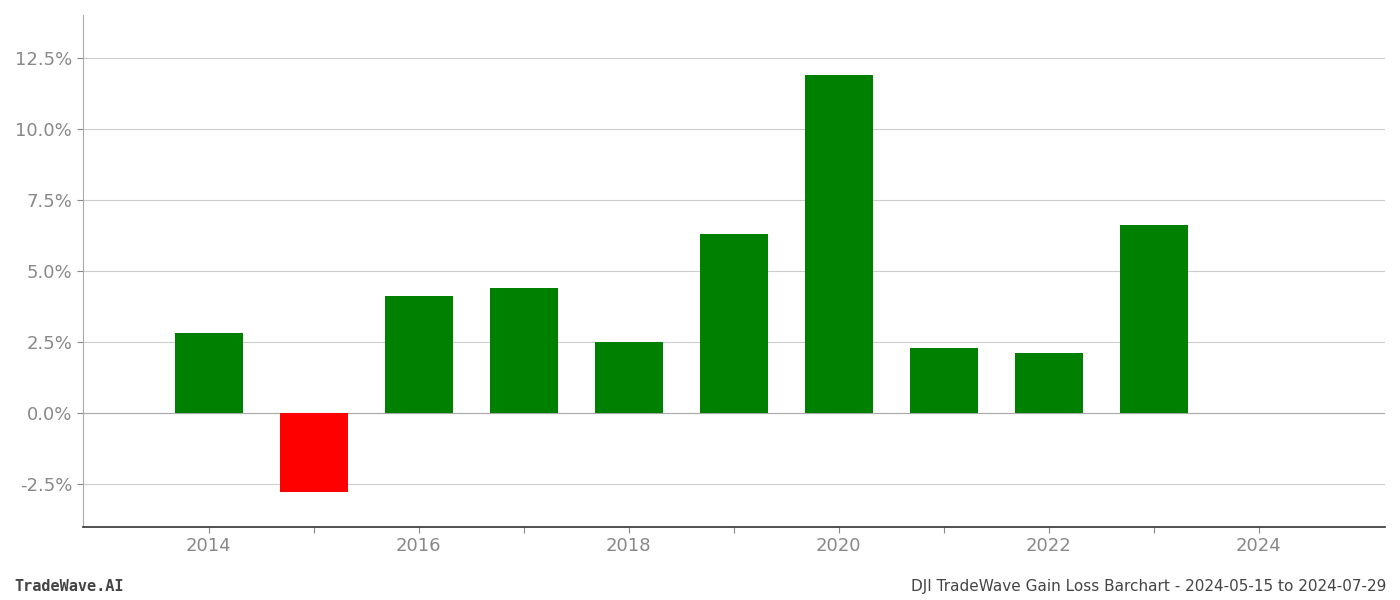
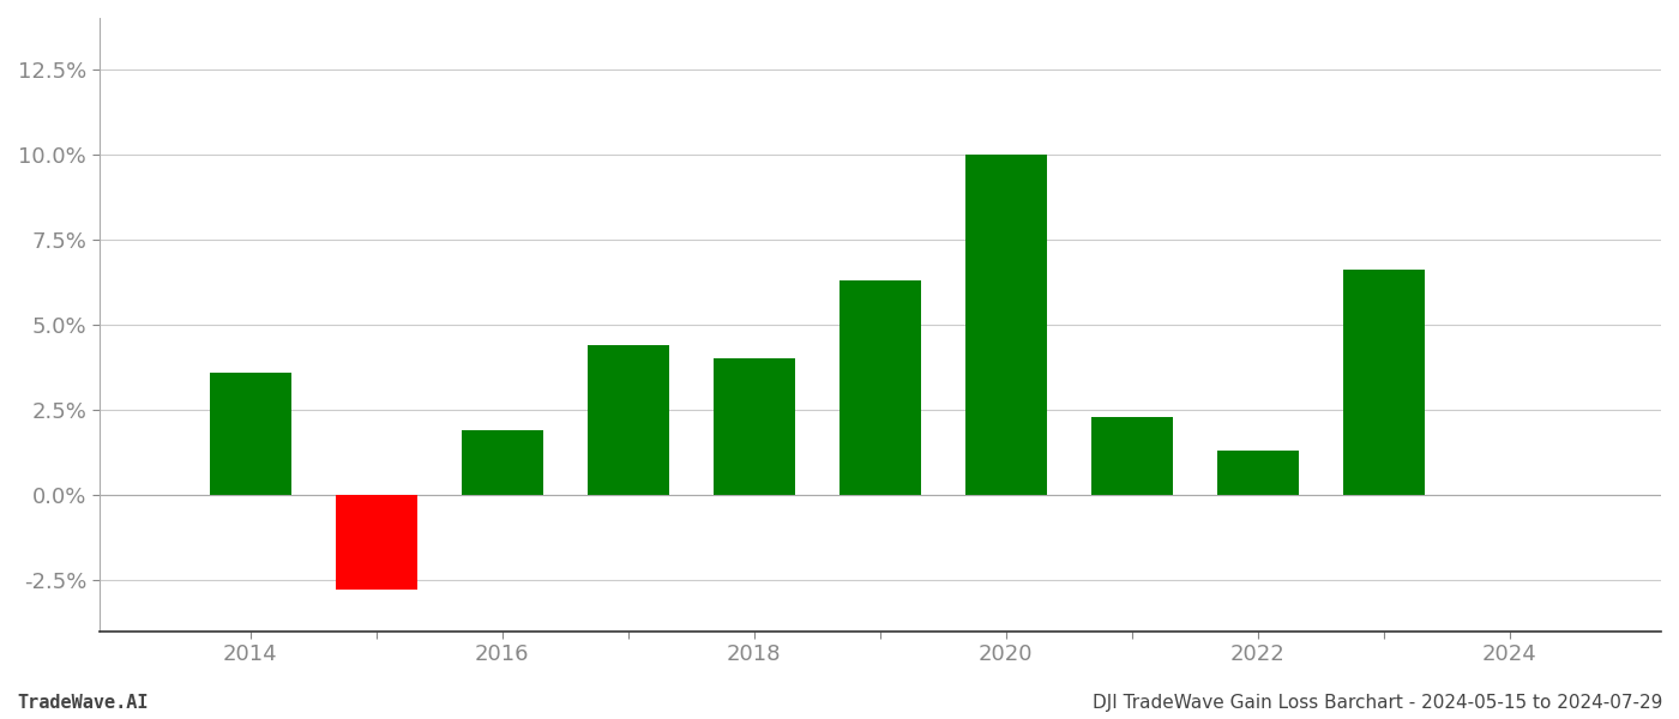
2014: 2.8% -> 3.6%
2016: 4.1% -> 1.9%
2018: 2.5% -> 4.0%
2020: 11.9% -> 10.0%
2022: 2.1% -> 1.3%
